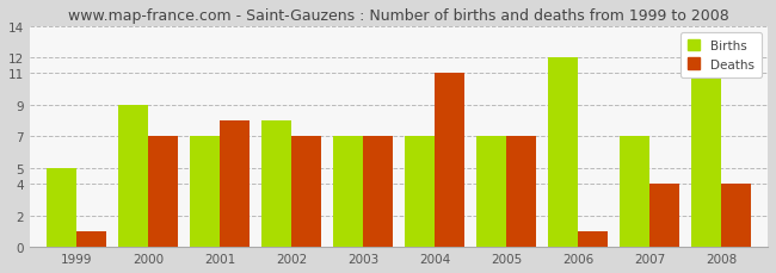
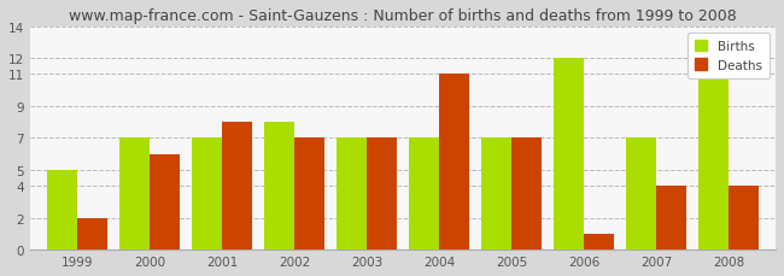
Deaths/1999: 1 -> 2
Births/2000: 9 -> 7
Deaths/2000: 7 -> 6
